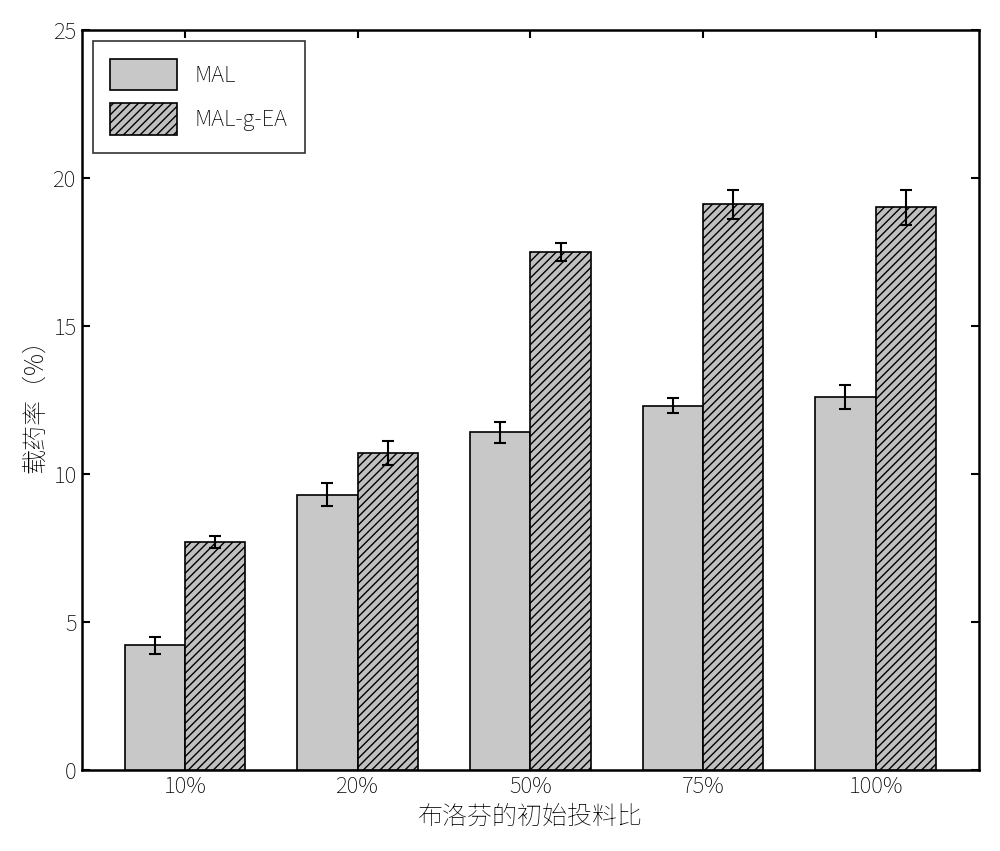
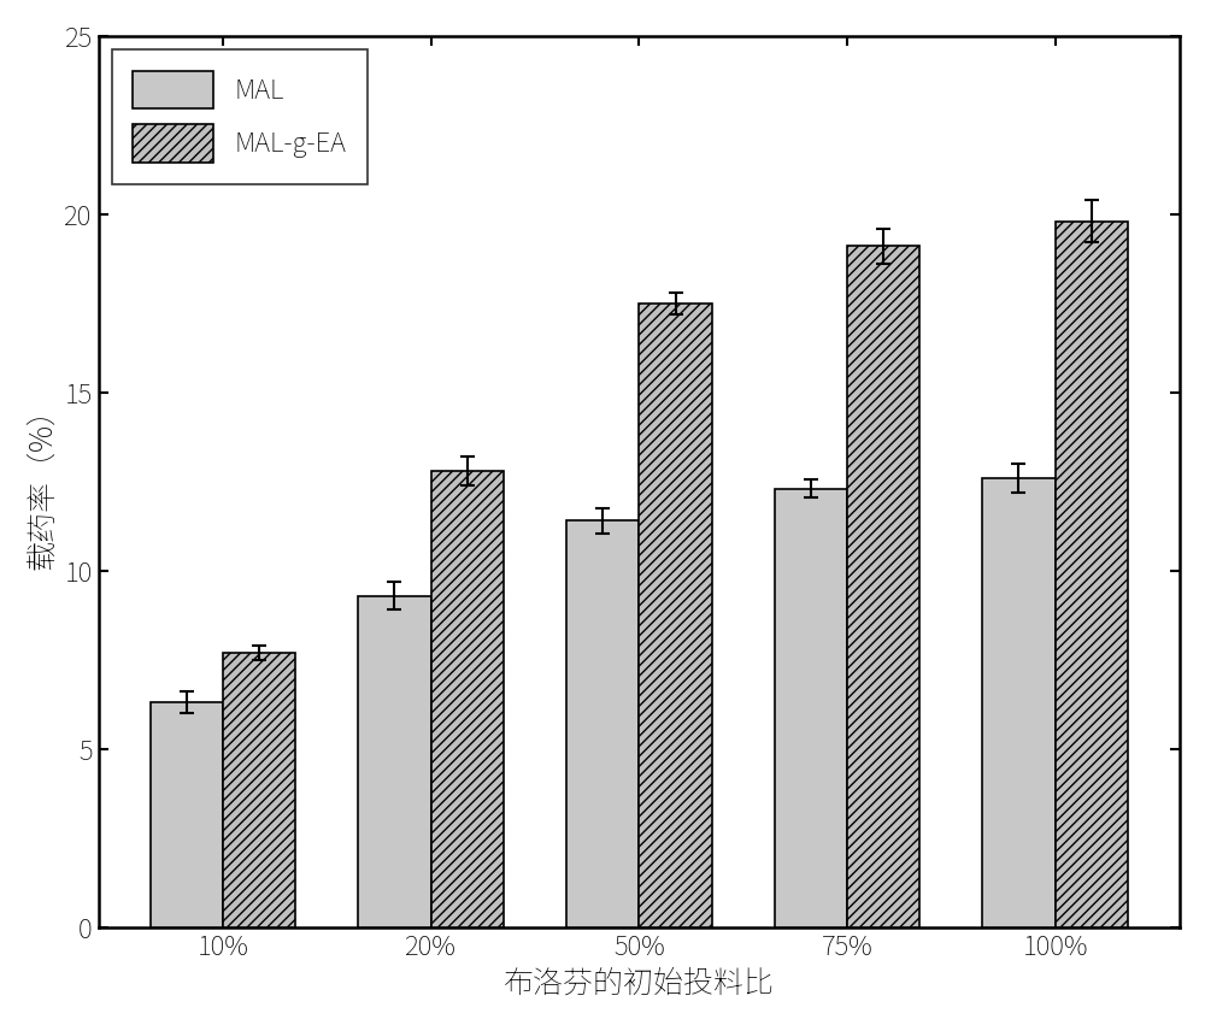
MAL/10%: 4.2 -> 6.3
MAL-g-EA/20%: 10.7 -> 12.8
MAL-g-EA/100%: 19.0 -> 19.8
